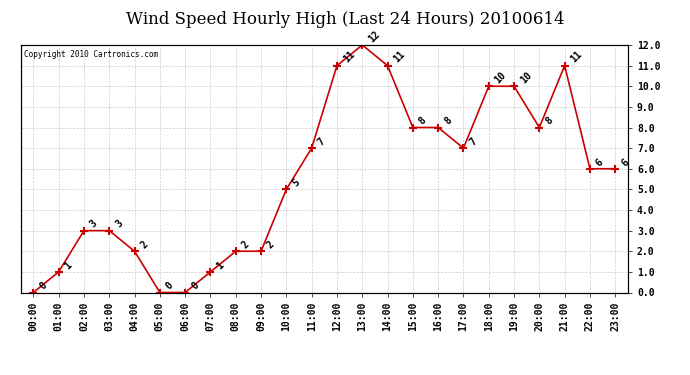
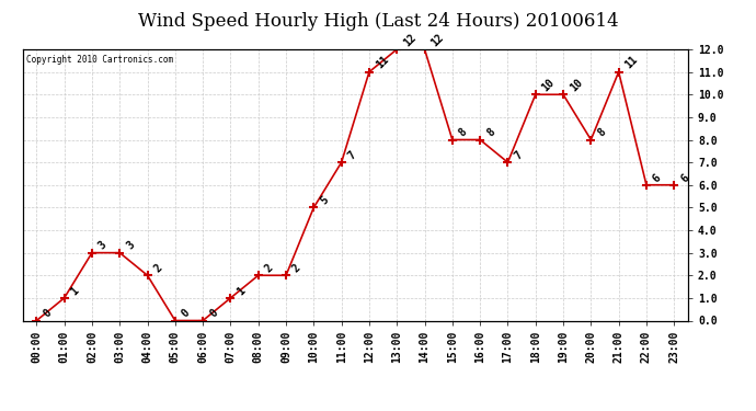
14:00: 11 -> 12
